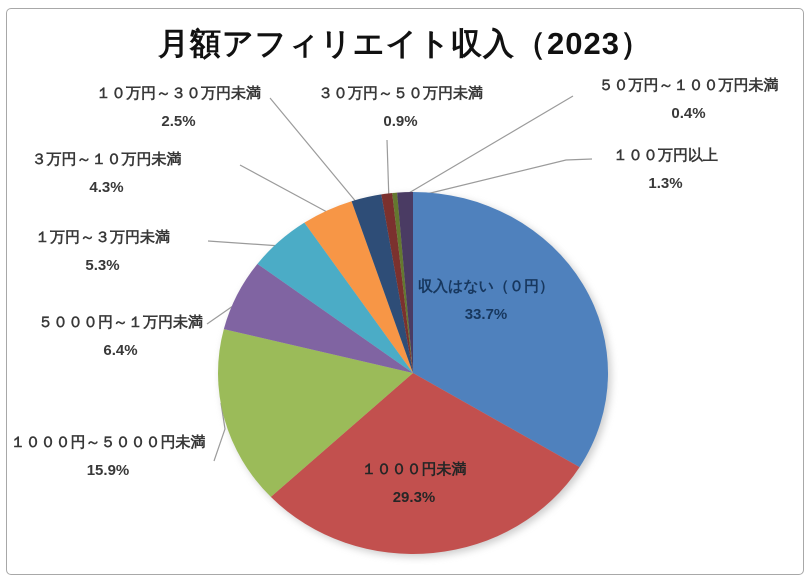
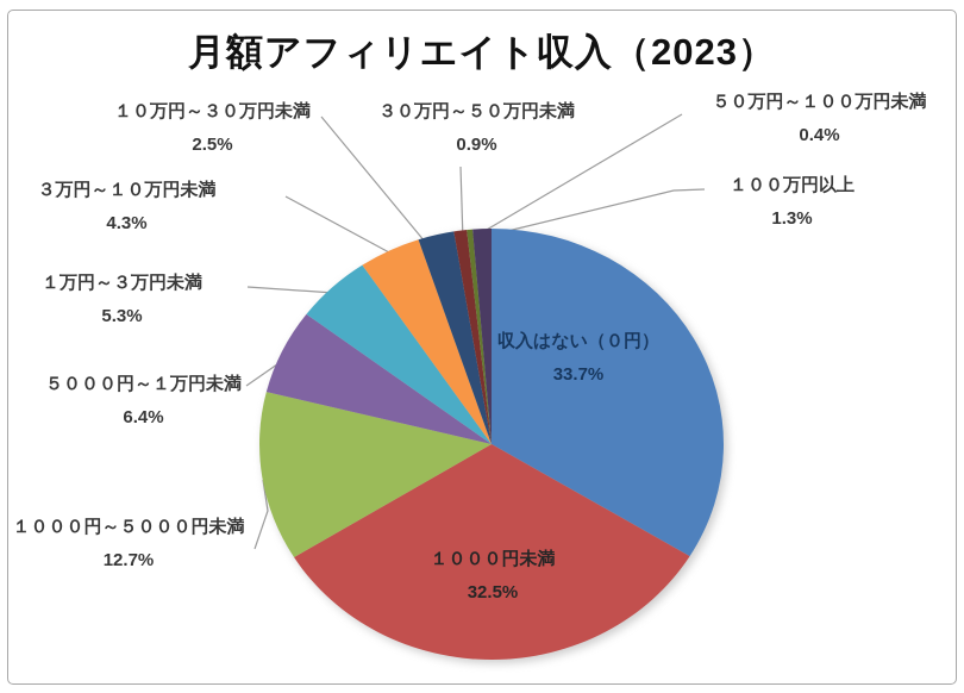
１０００円未満: 29.3% -> 32.5%
１０００円～５０００円未満: 15.9% -> 12.7%
